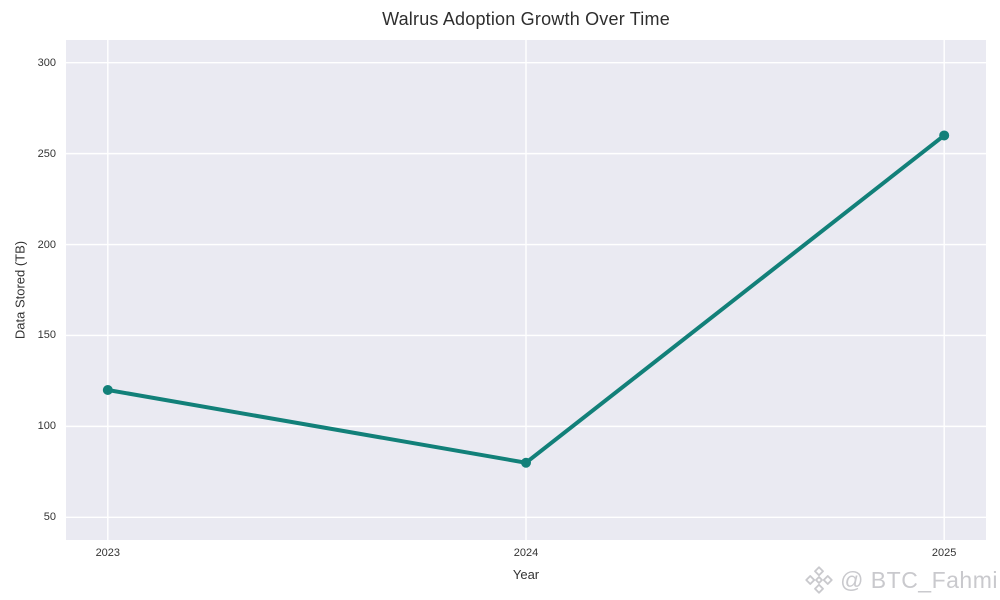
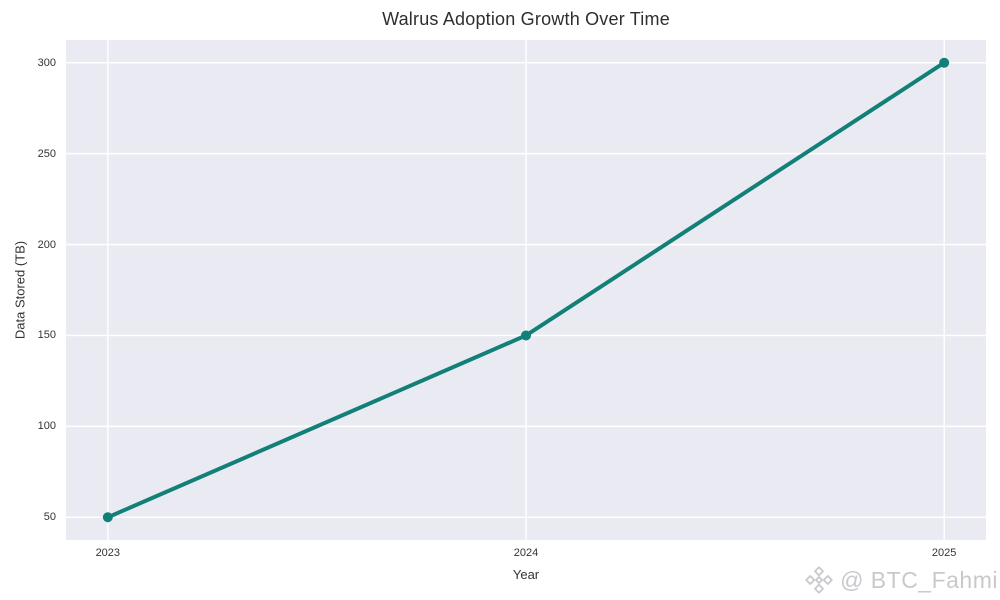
2023: 120 -> 50
2024: 80 -> 150
2025: 260 -> 300
